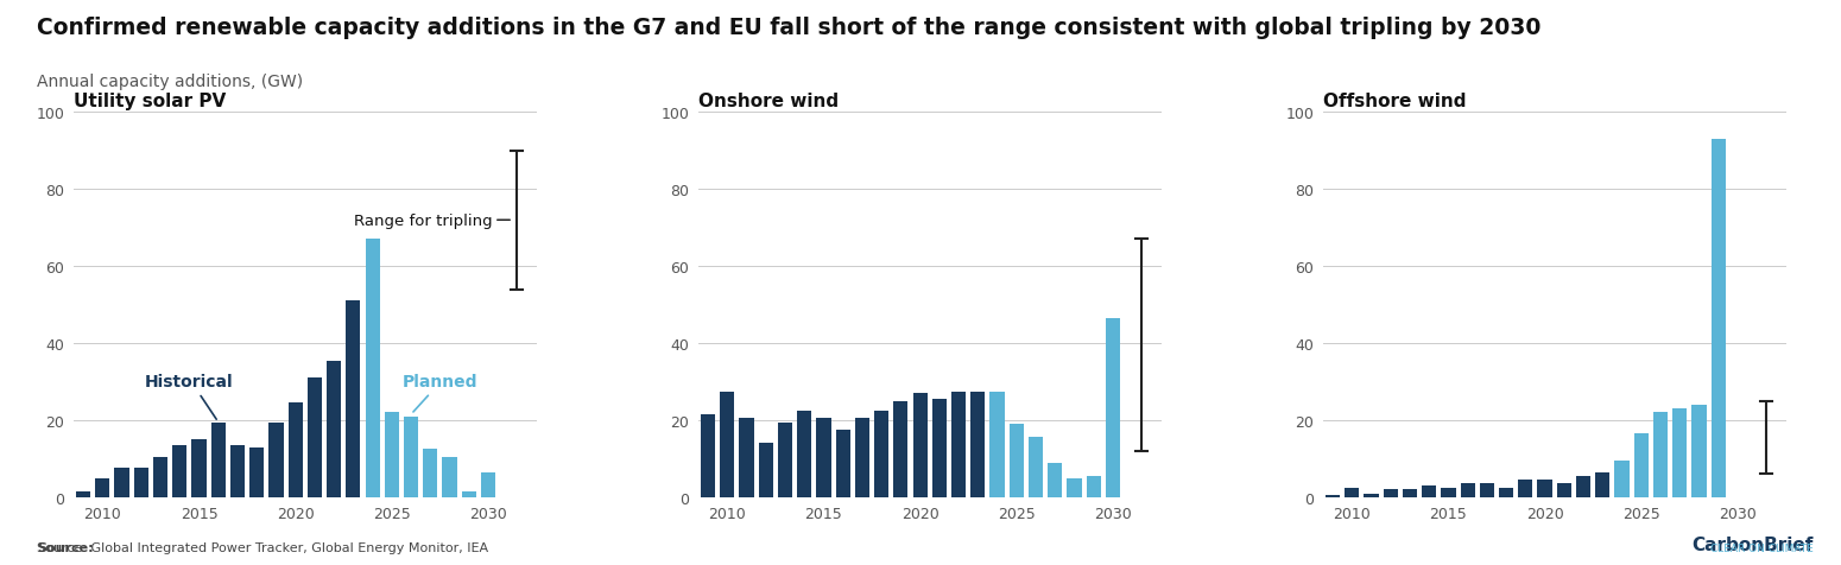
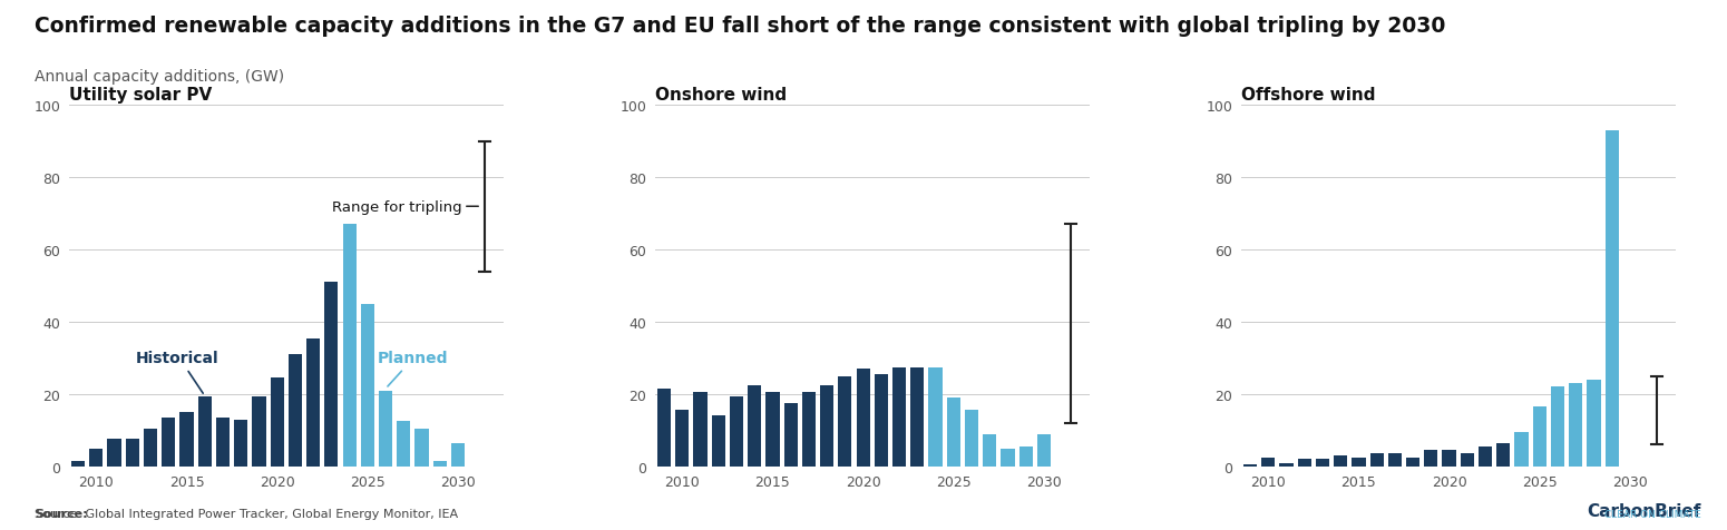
Utility solar PV/2025: 22.0 -> 45.0
Onshore wind/2010: 27.5 -> 15.5
Onshore wind/2030: 46.5 -> 9.0
